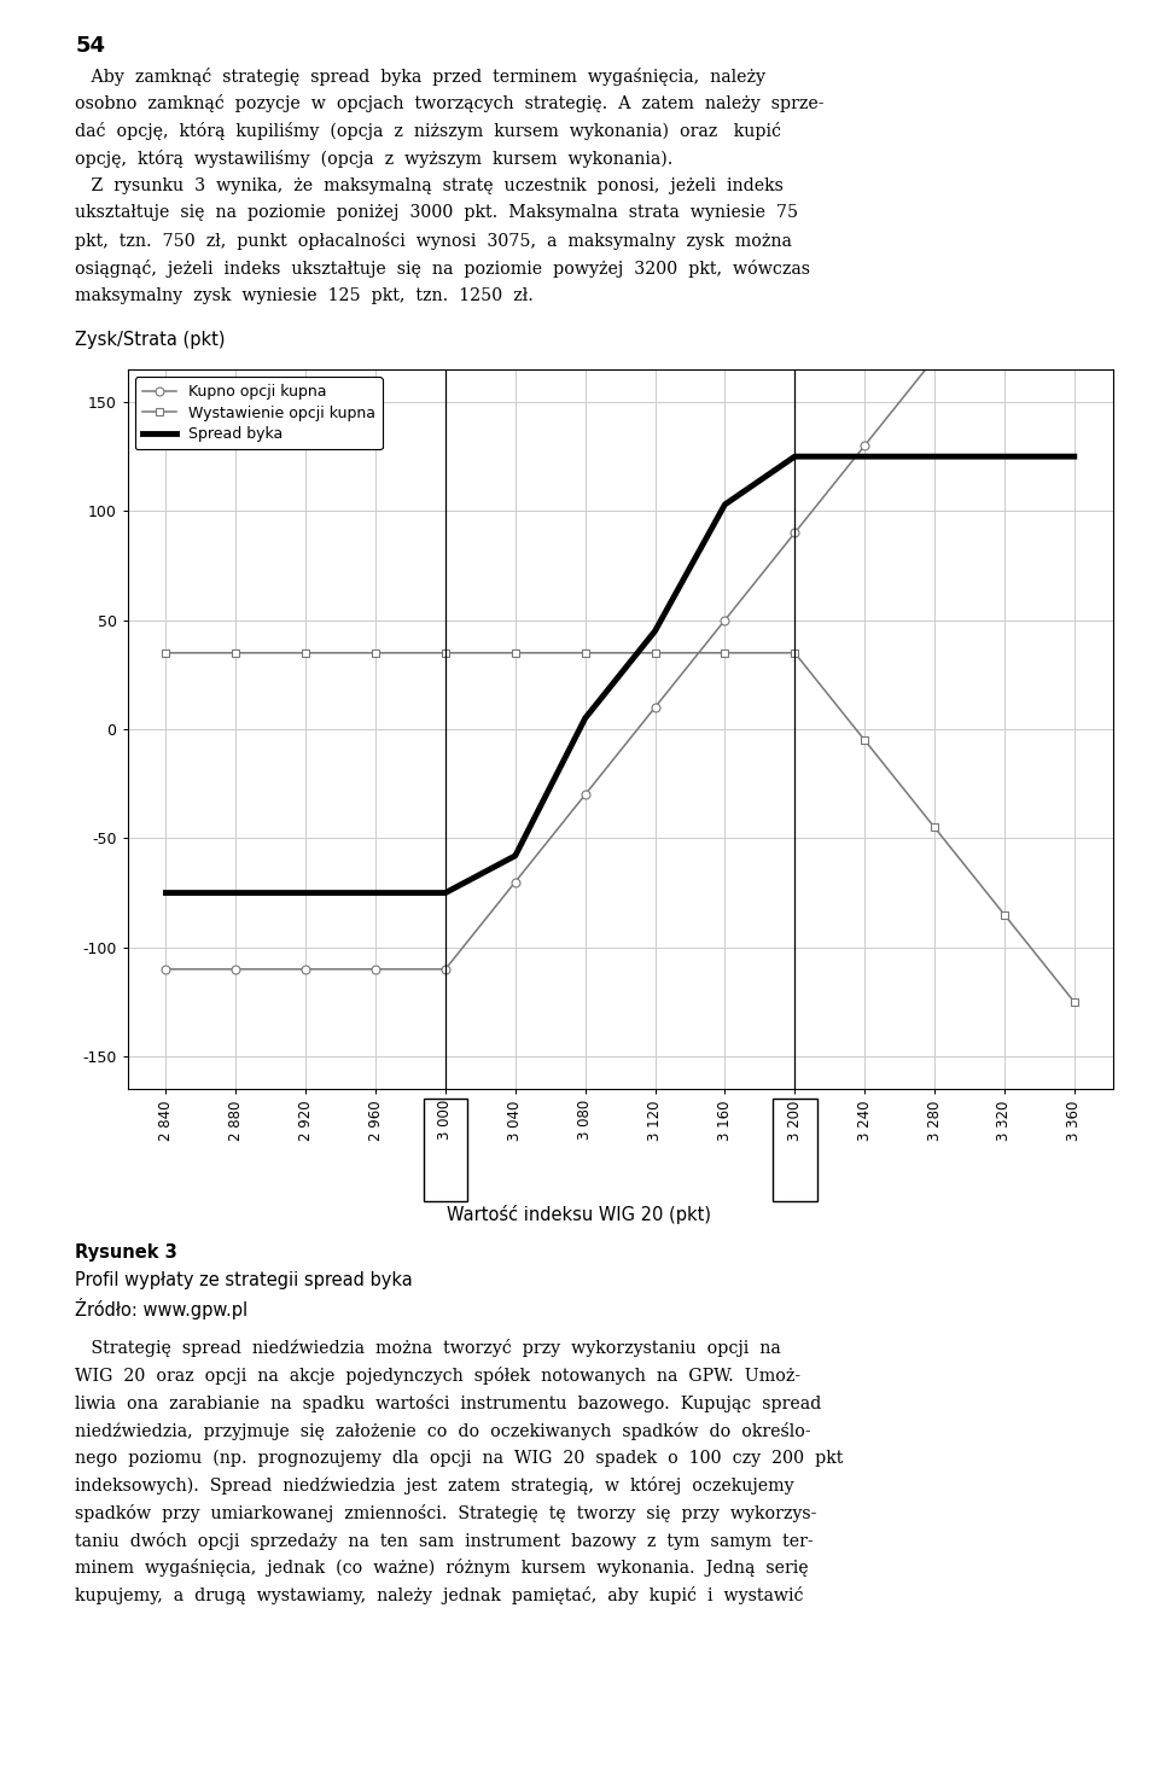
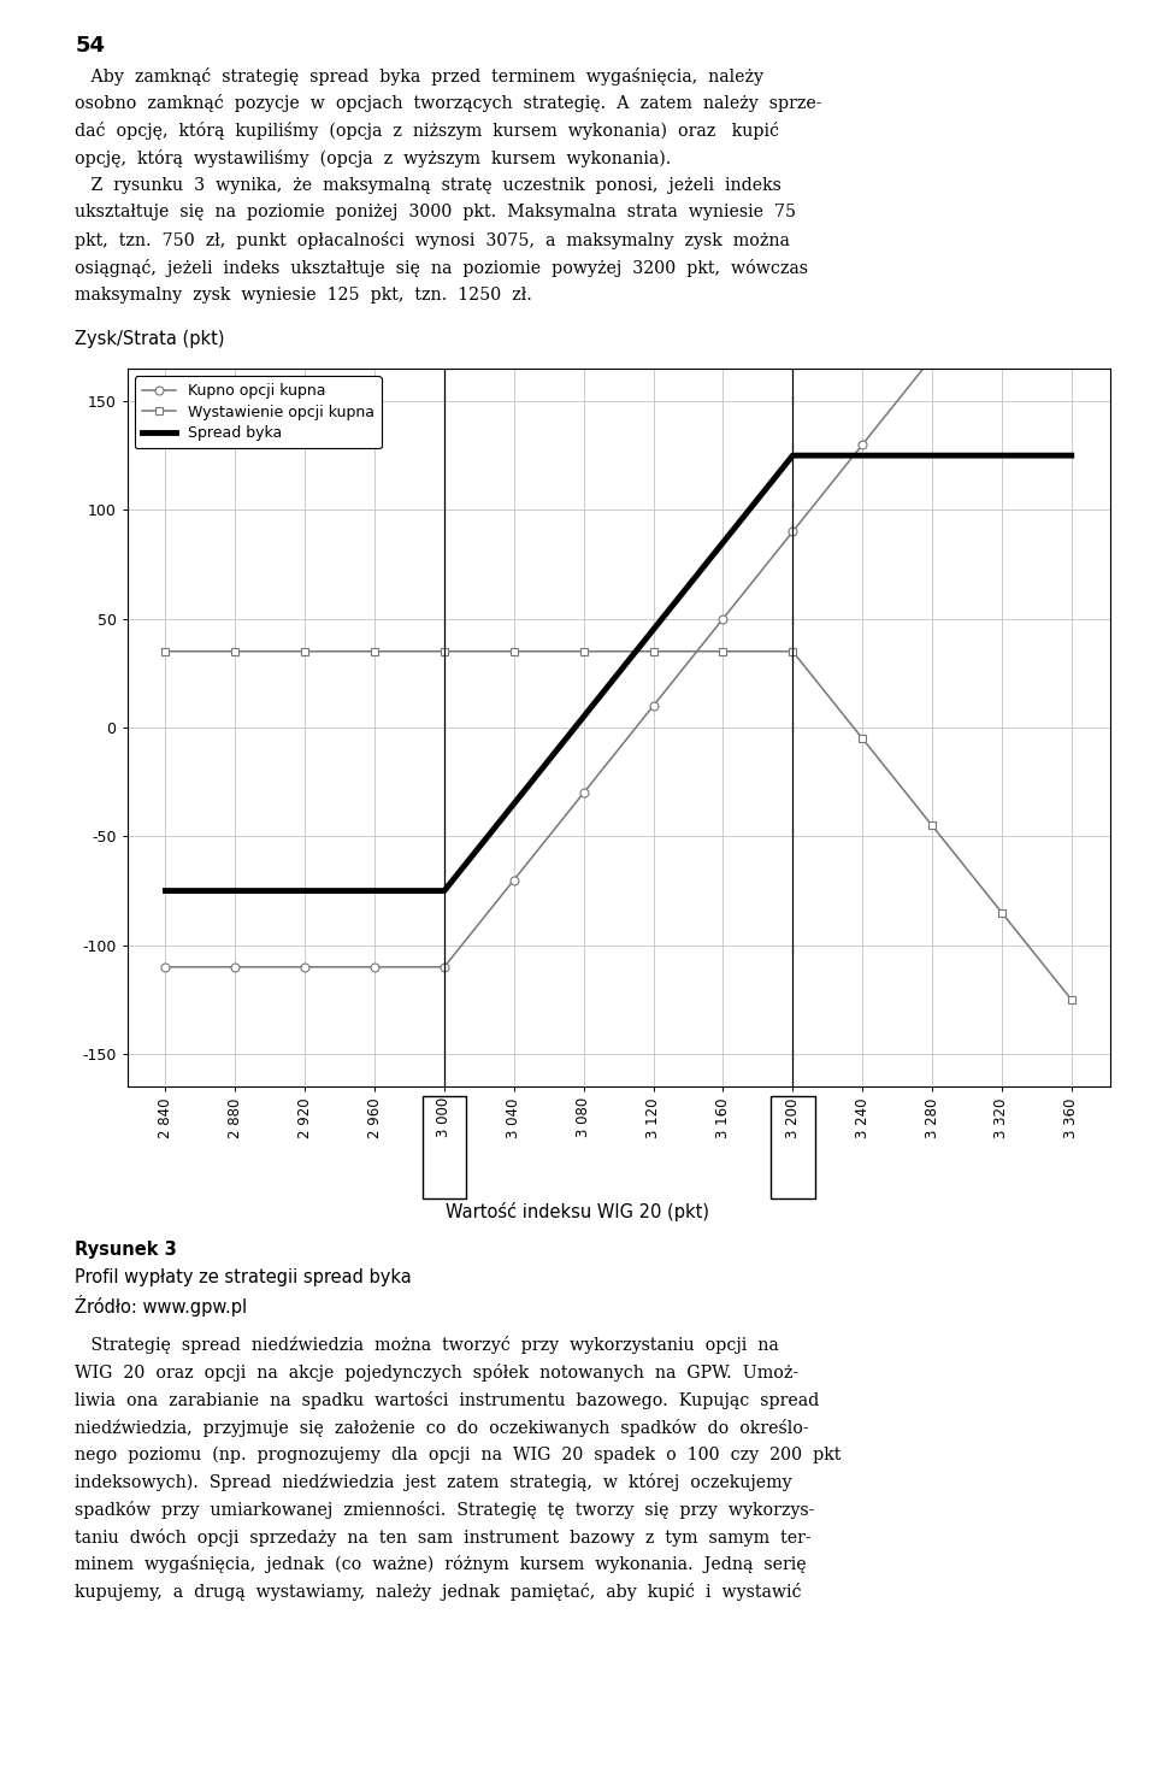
Spread byka/3 040: -58 -> -35
Spread byka/3 160: 103 -> 85
